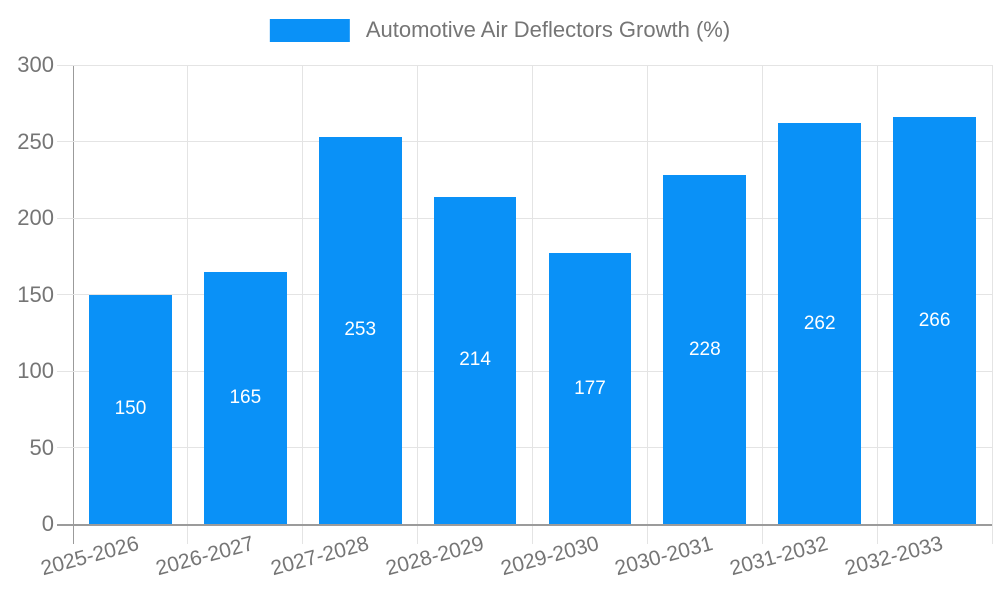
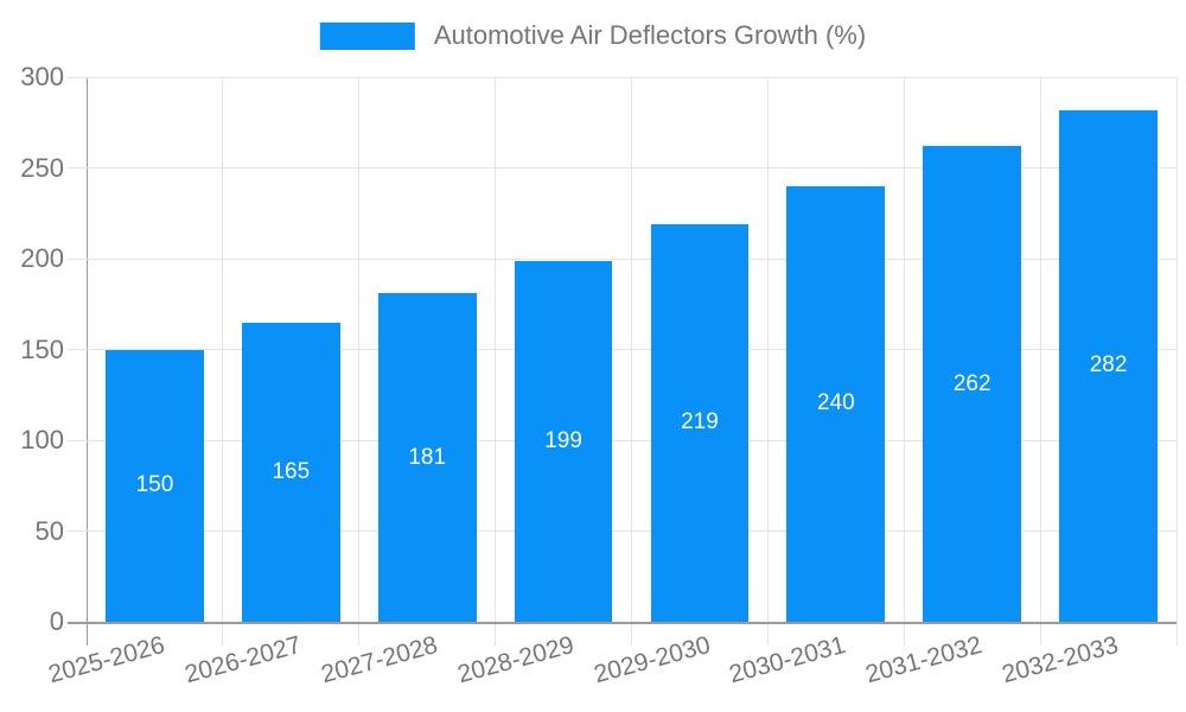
2027-2028: 253 -> 181
2028-2029: 214 -> 199
2029-2030: 177 -> 219
2030-2031: 228 -> 240
2032-2033: 266 -> 282
